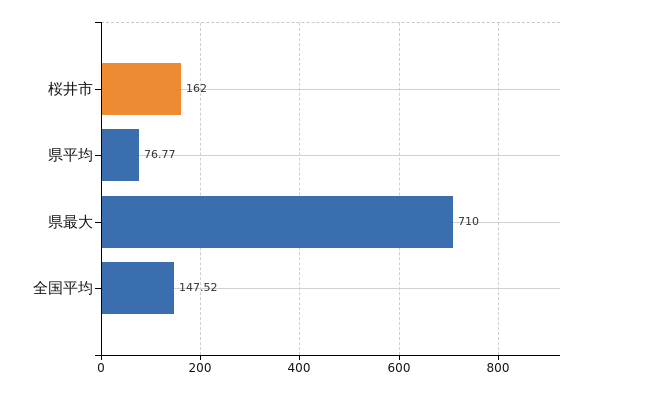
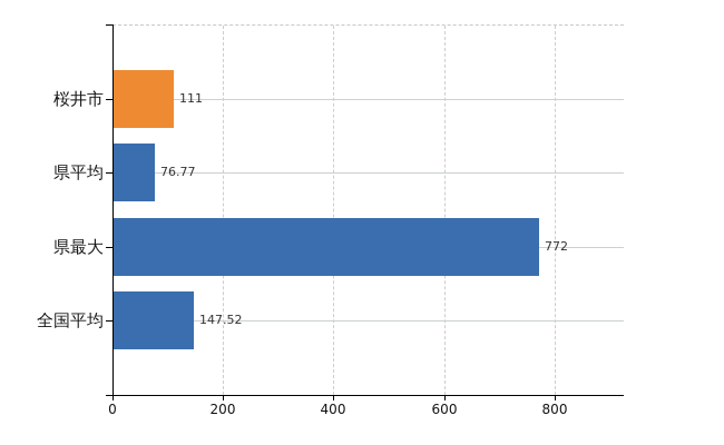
桜井市: 162 -> 111
県最大: 710 -> 772
